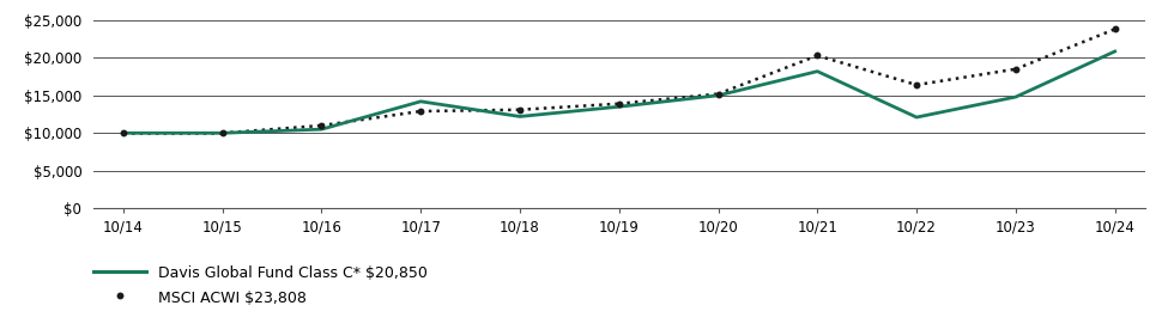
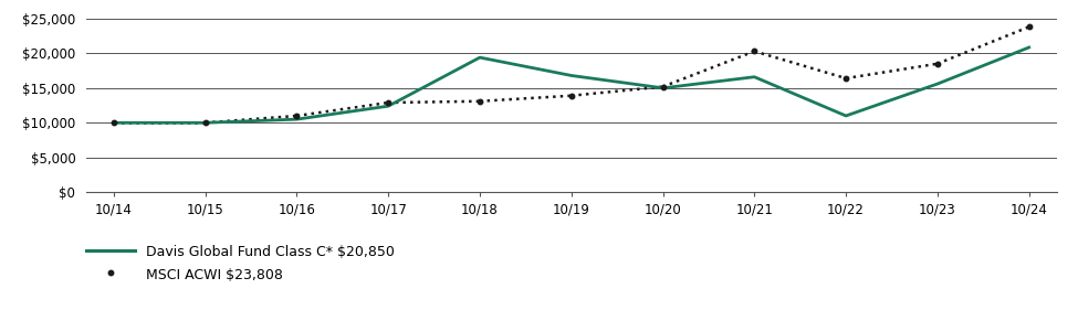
Davis Global Fund Class C* $20,850/10/17: $14,200 -> $12,400
Davis Global Fund Class C* $20,850/10/18: $12,200 -> $19,400
Davis Global Fund Class C* $20,850/10/19: $13,500 -> $16,800
Davis Global Fund Class C* $20,850/10/21: $18,200 -> $16,600
Davis Global Fund Class C* $20,850/10/22: $12,100 -> $11,000
Davis Global Fund Class C* $20,850/10/23: $14,800 -> $15,600
